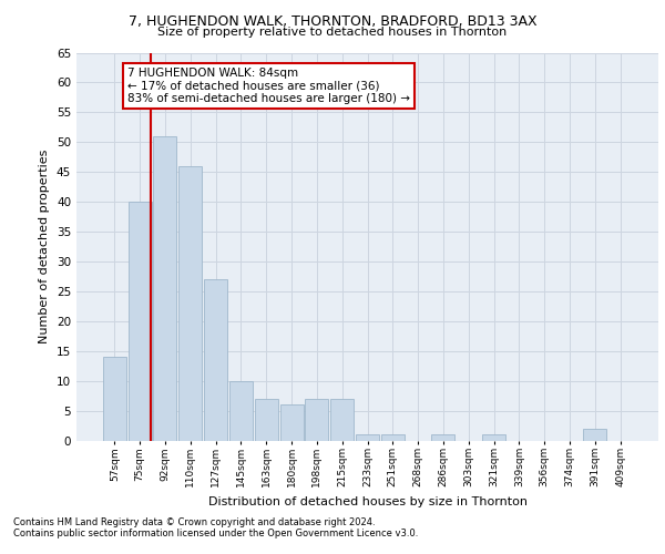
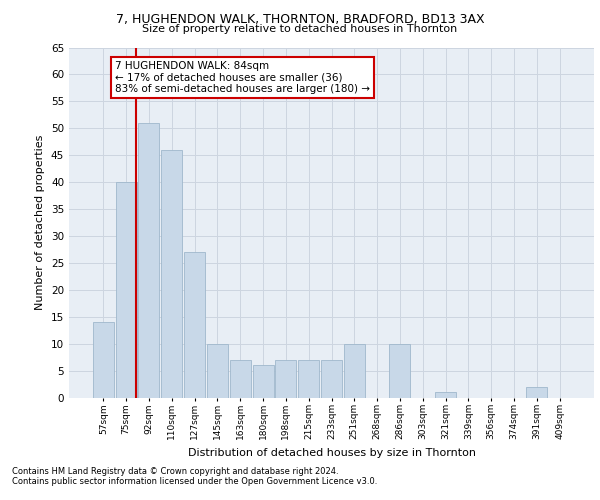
233sqm: 1 -> 7
251sqm: 1 -> 10
286sqm: 1 -> 10
